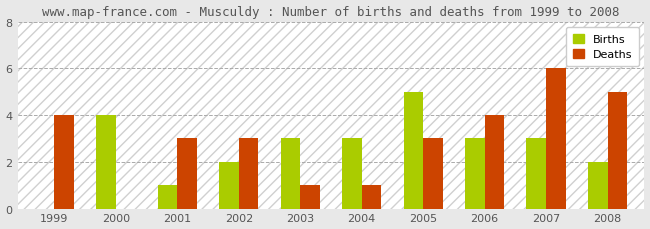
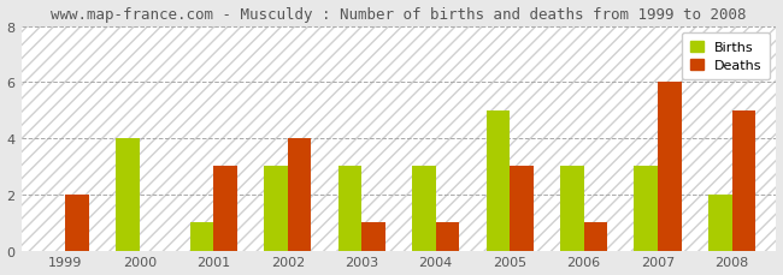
Deaths/1999: 4 -> 2
Births/2002: 2 -> 3
Deaths/2002: 3 -> 4
Deaths/2006: 4 -> 1
